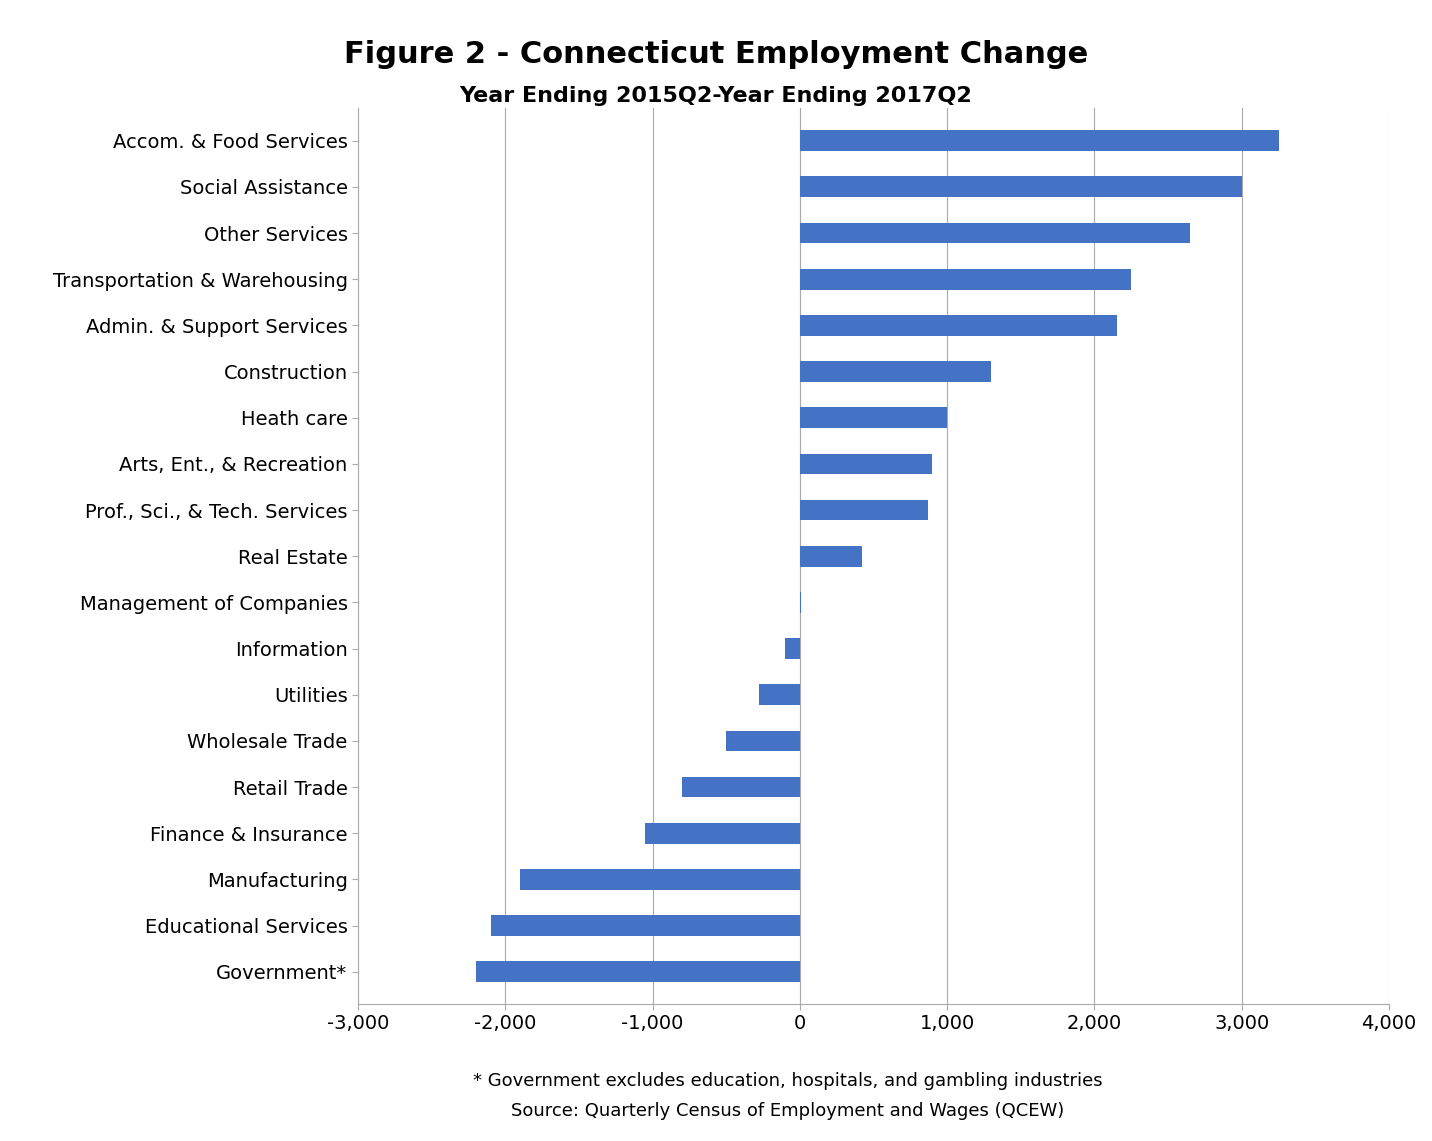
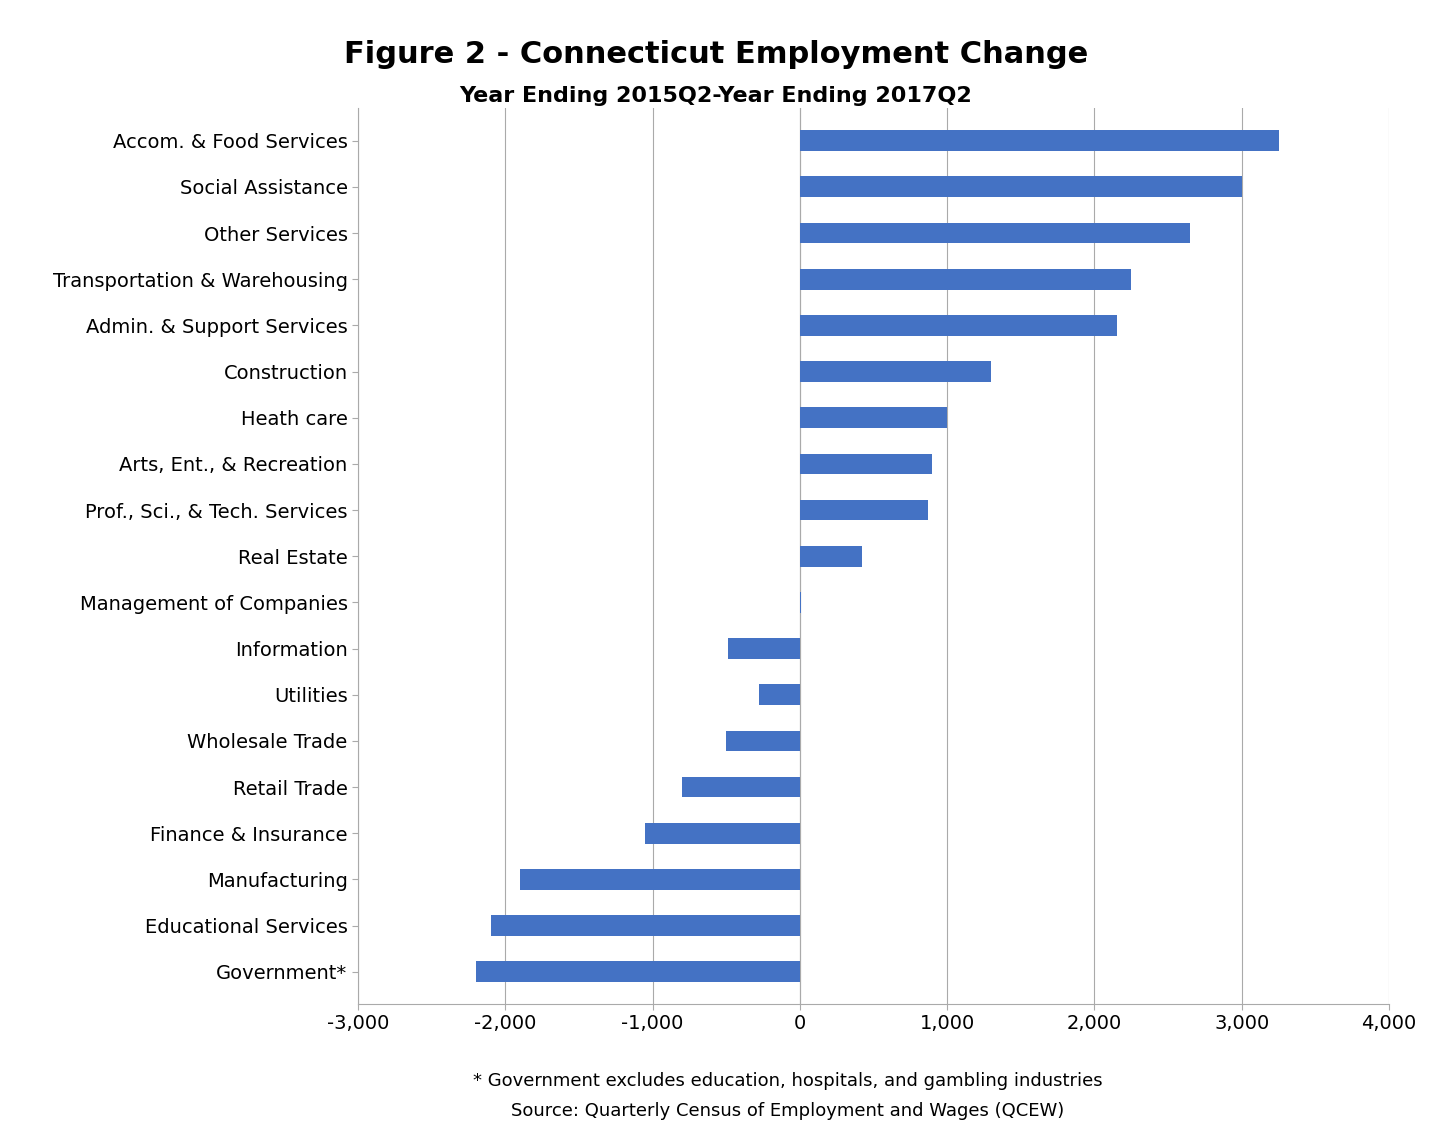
Information: -100 -> -490
